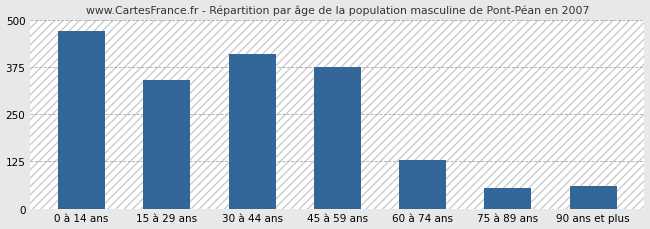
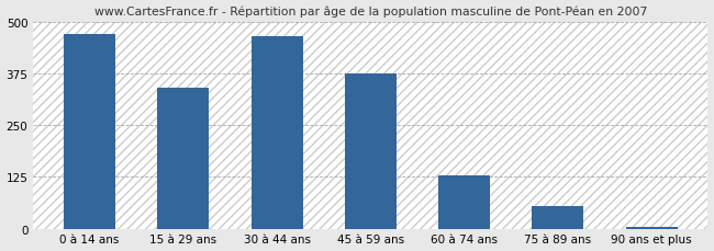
30 à 44 ans: 410 -> 465
90 ans et plus: 60 -> 5
